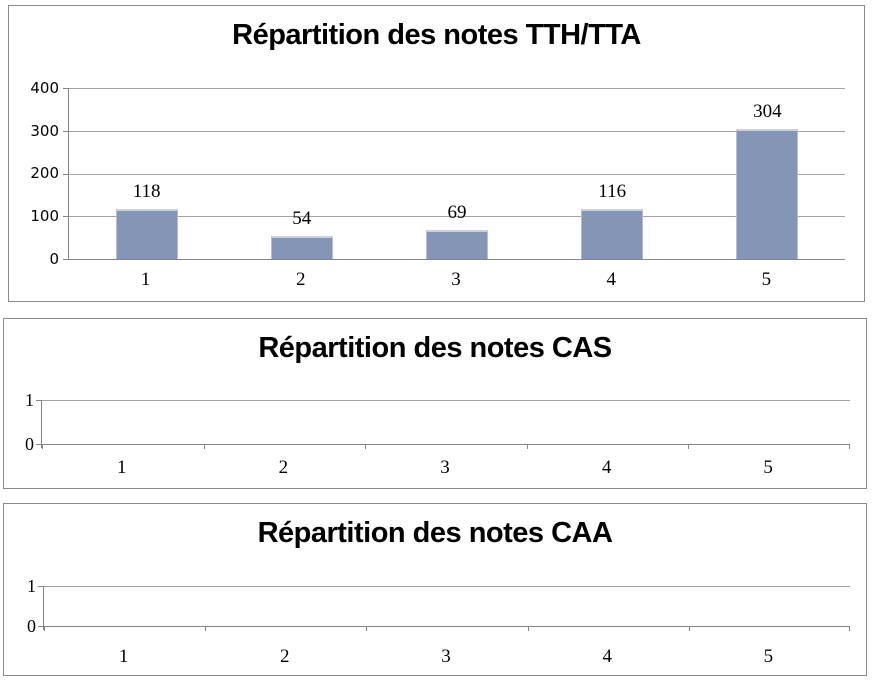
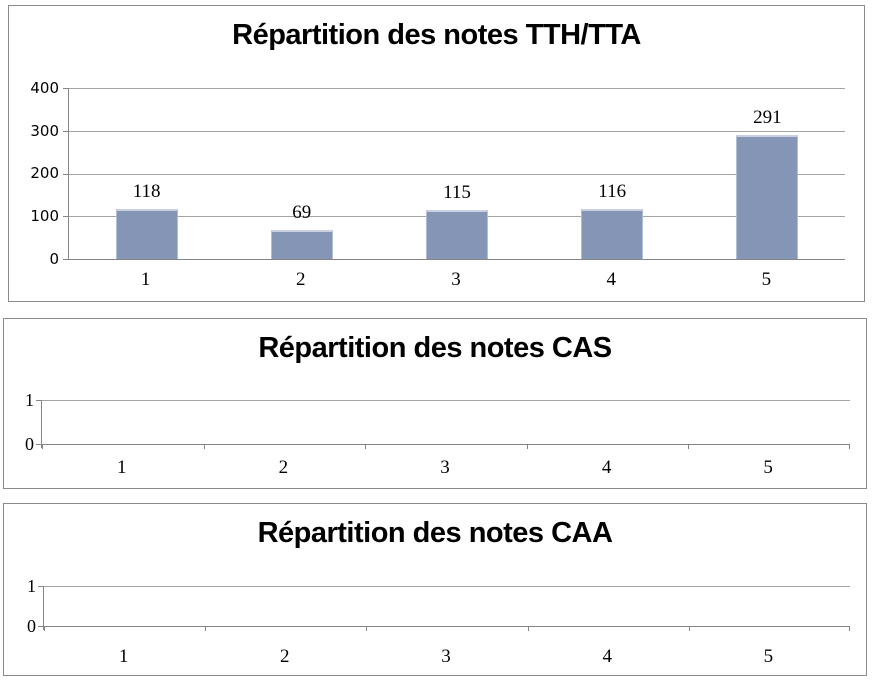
Répartition des notes TTH/TTA/2: 54 -> 69
Répartition des notes TTH/TTA/3: 69 -> 115
Répartition des notes TTH/TTA/5: 304 -> 291
